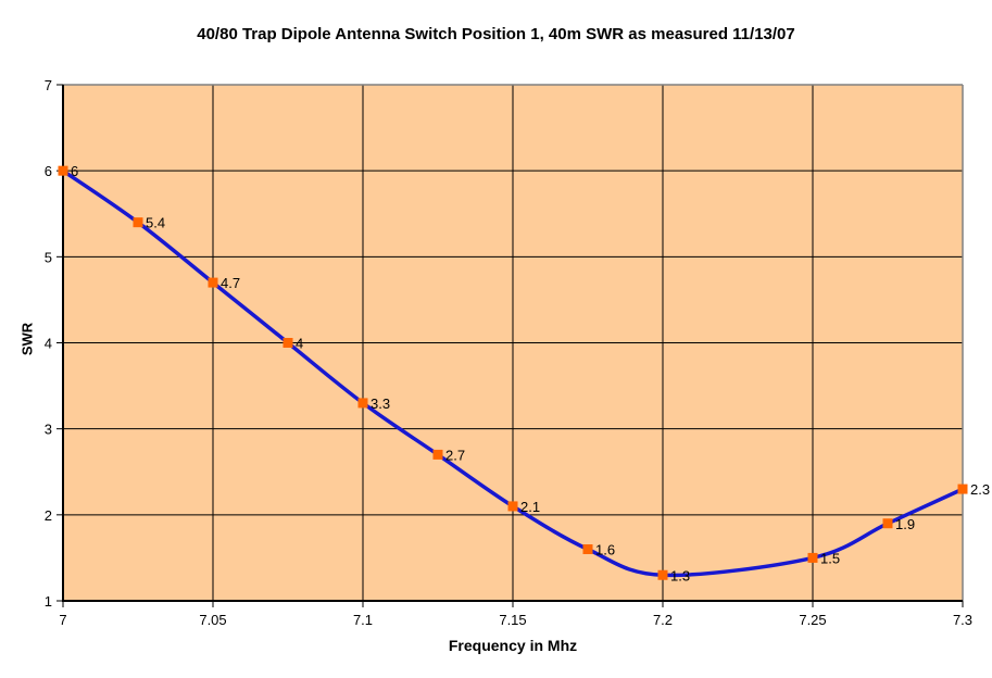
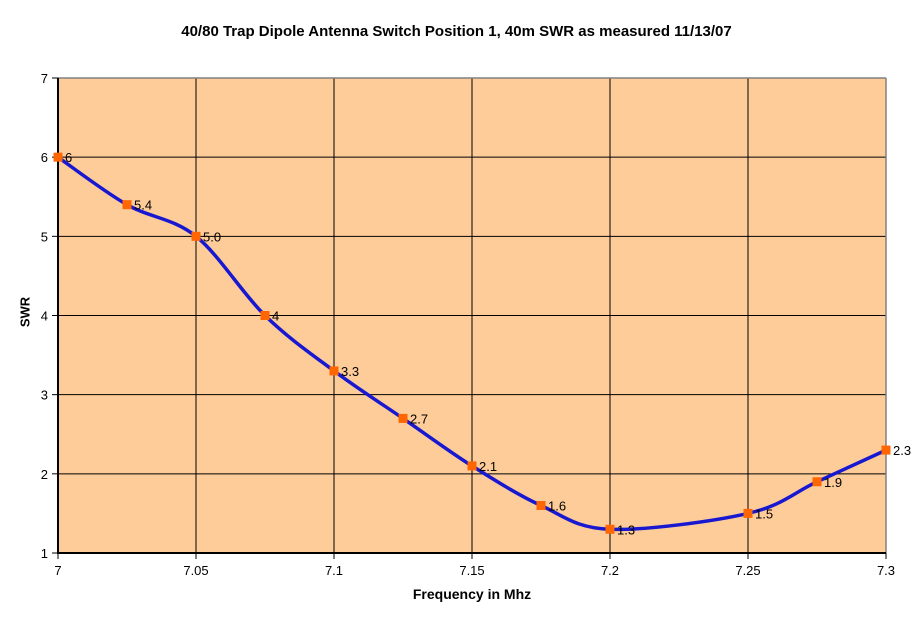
7.05: 4.7 -> 5.0
